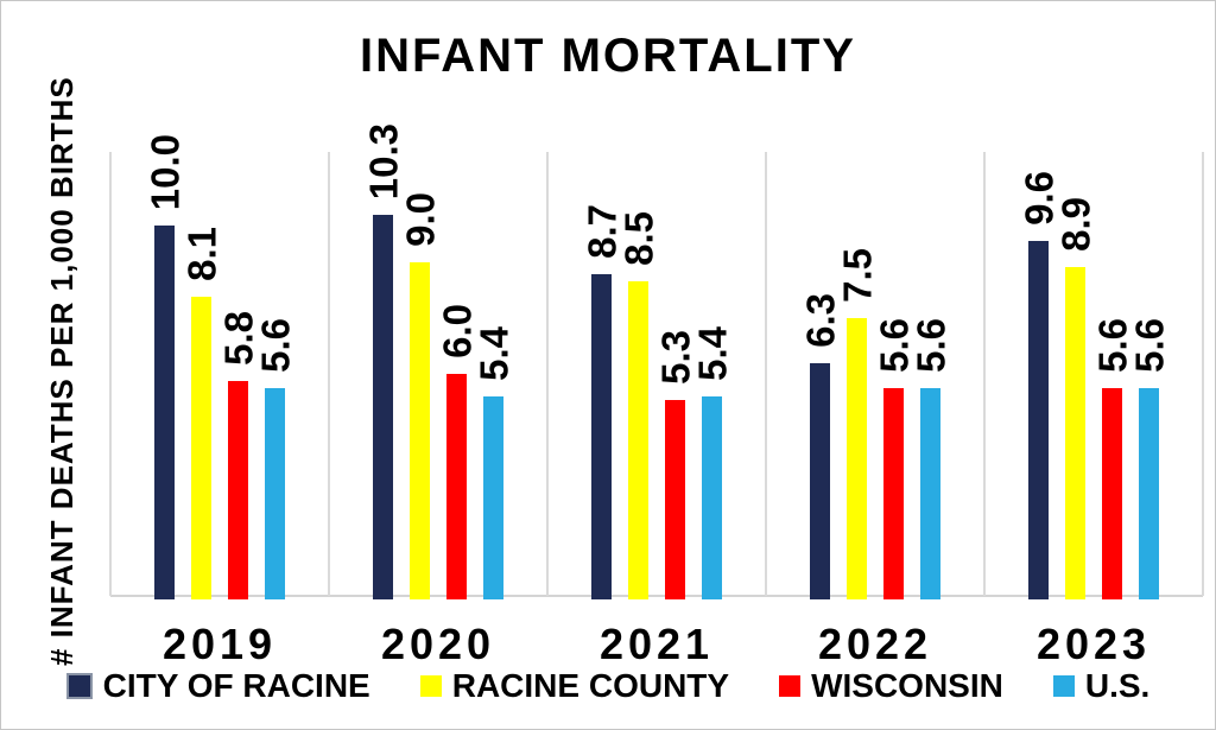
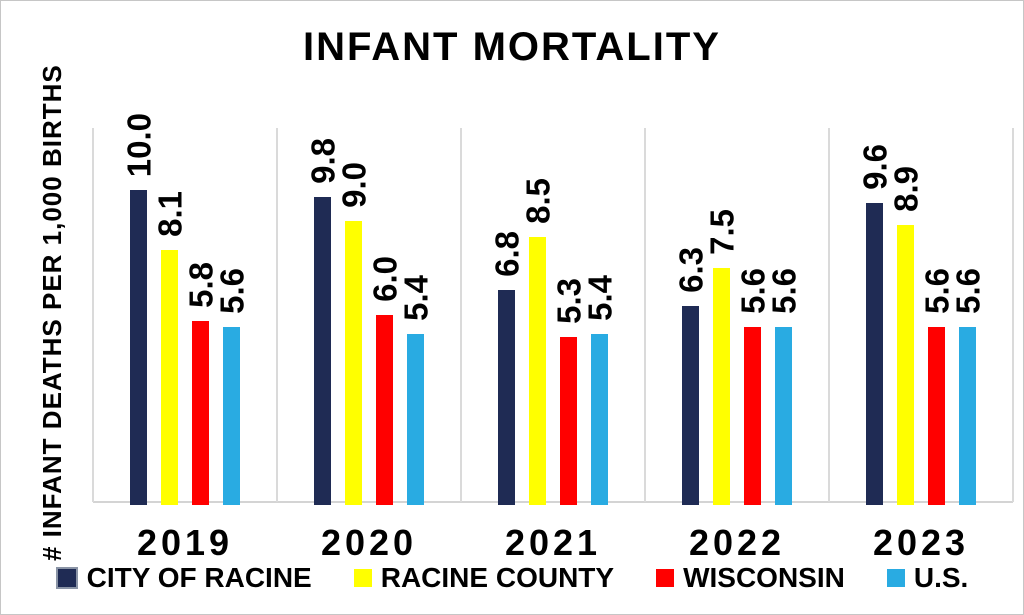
CITY OF RACINE/2020: 10.3 -> 9.8
CITY OF RACINE/2021: 8.7 -> 6.8
